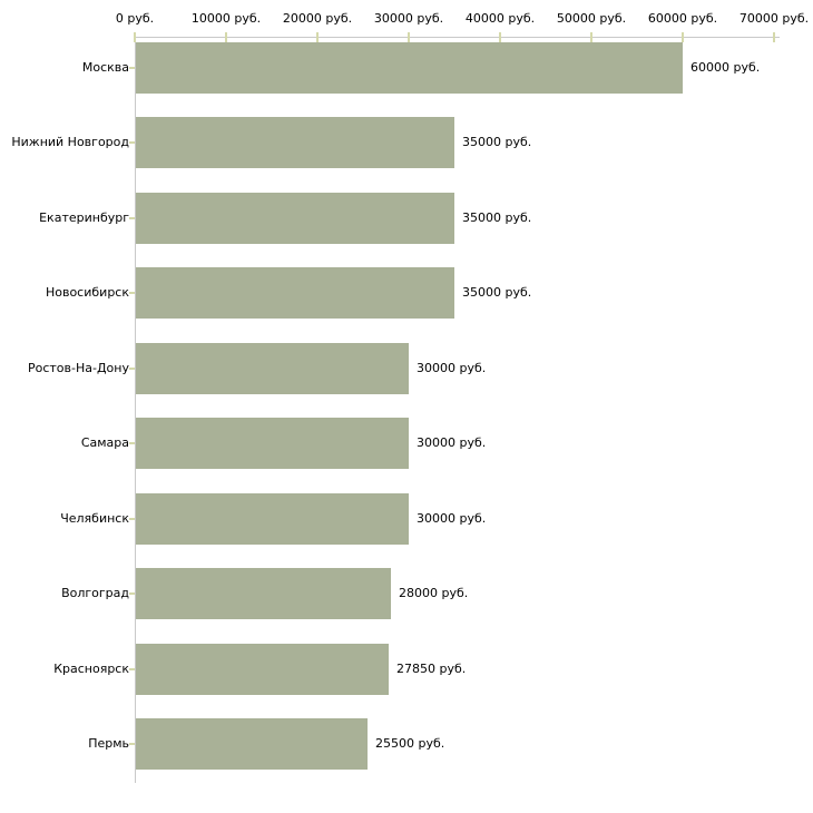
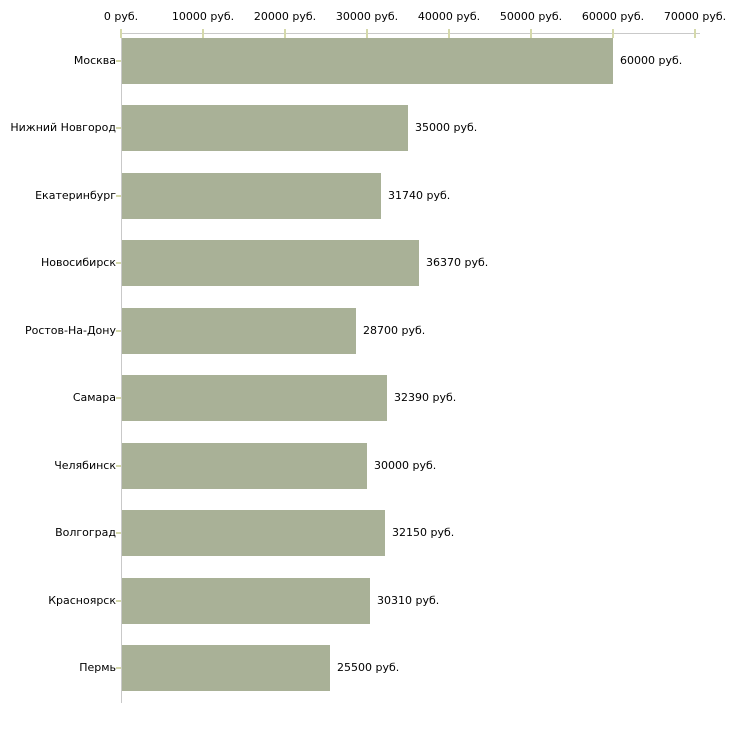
Екатеринбург: 35000 -> 31740
Новосибирск: 35000 -> 36370
Ростов-На-Дону: 30000 -> 28700
Самара: 30000 -> 32390
Волгоград: 28000 -> 32150
Красноярск: 27850 -> 30310
